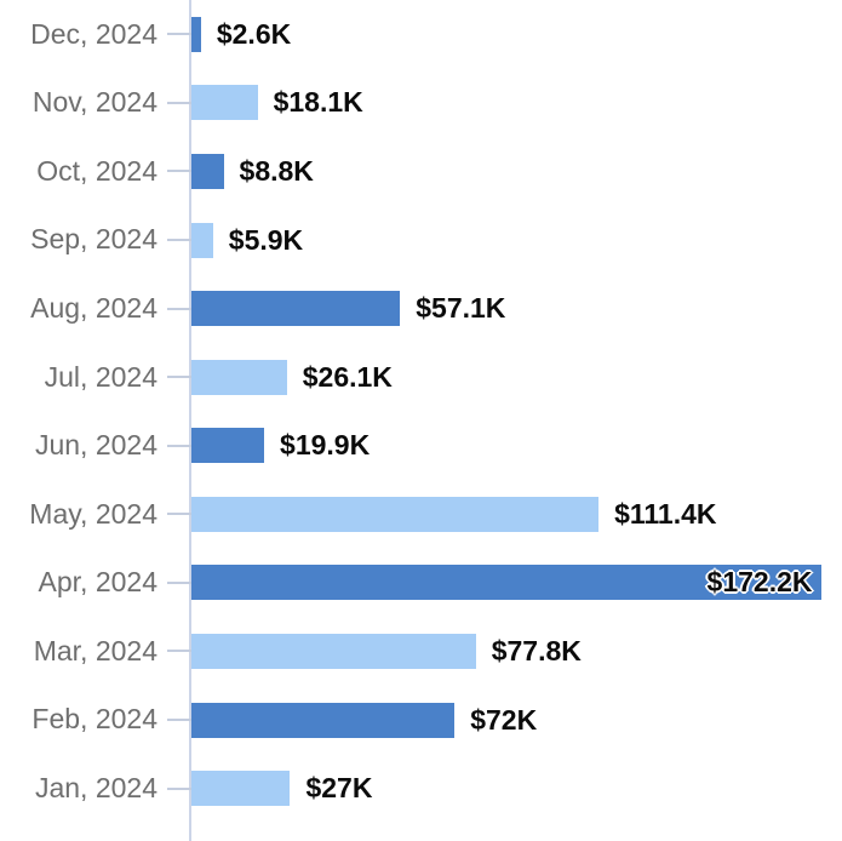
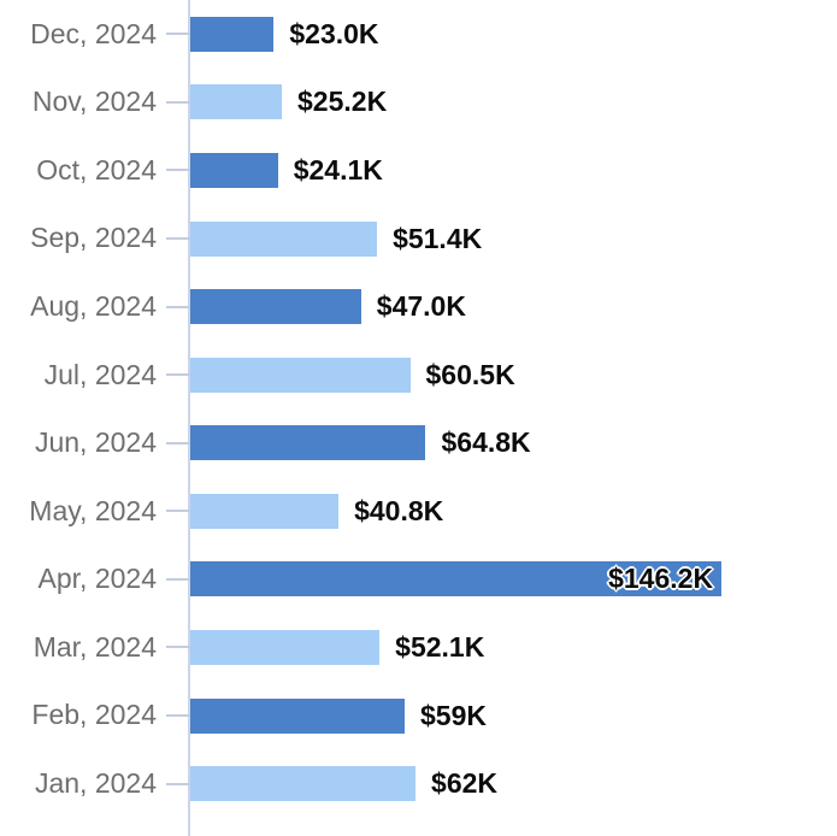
Dec, 2024: $2.6K -> $23.0K
Nov, 2024: $18.1K -> $25.2K
Oct, 2024: $8.8K -> $24.1K
Sep, 2024: $5.9K -> $51.4K
Aug, 2024: $57.1K -> $47.0K
Jul, 2024: $26.1K -> $60.5K
Jun, 2024: $19.9K -> $64.8K
May, 2024: $111.4K -> $40.8K
Apr, 2024: $172.2K -> $146.2K
Mar, 2024: $77.8K -> $52.1K
Feb, 2024: $72K -> $59K
Jan, 2024: $27K -> $62K
